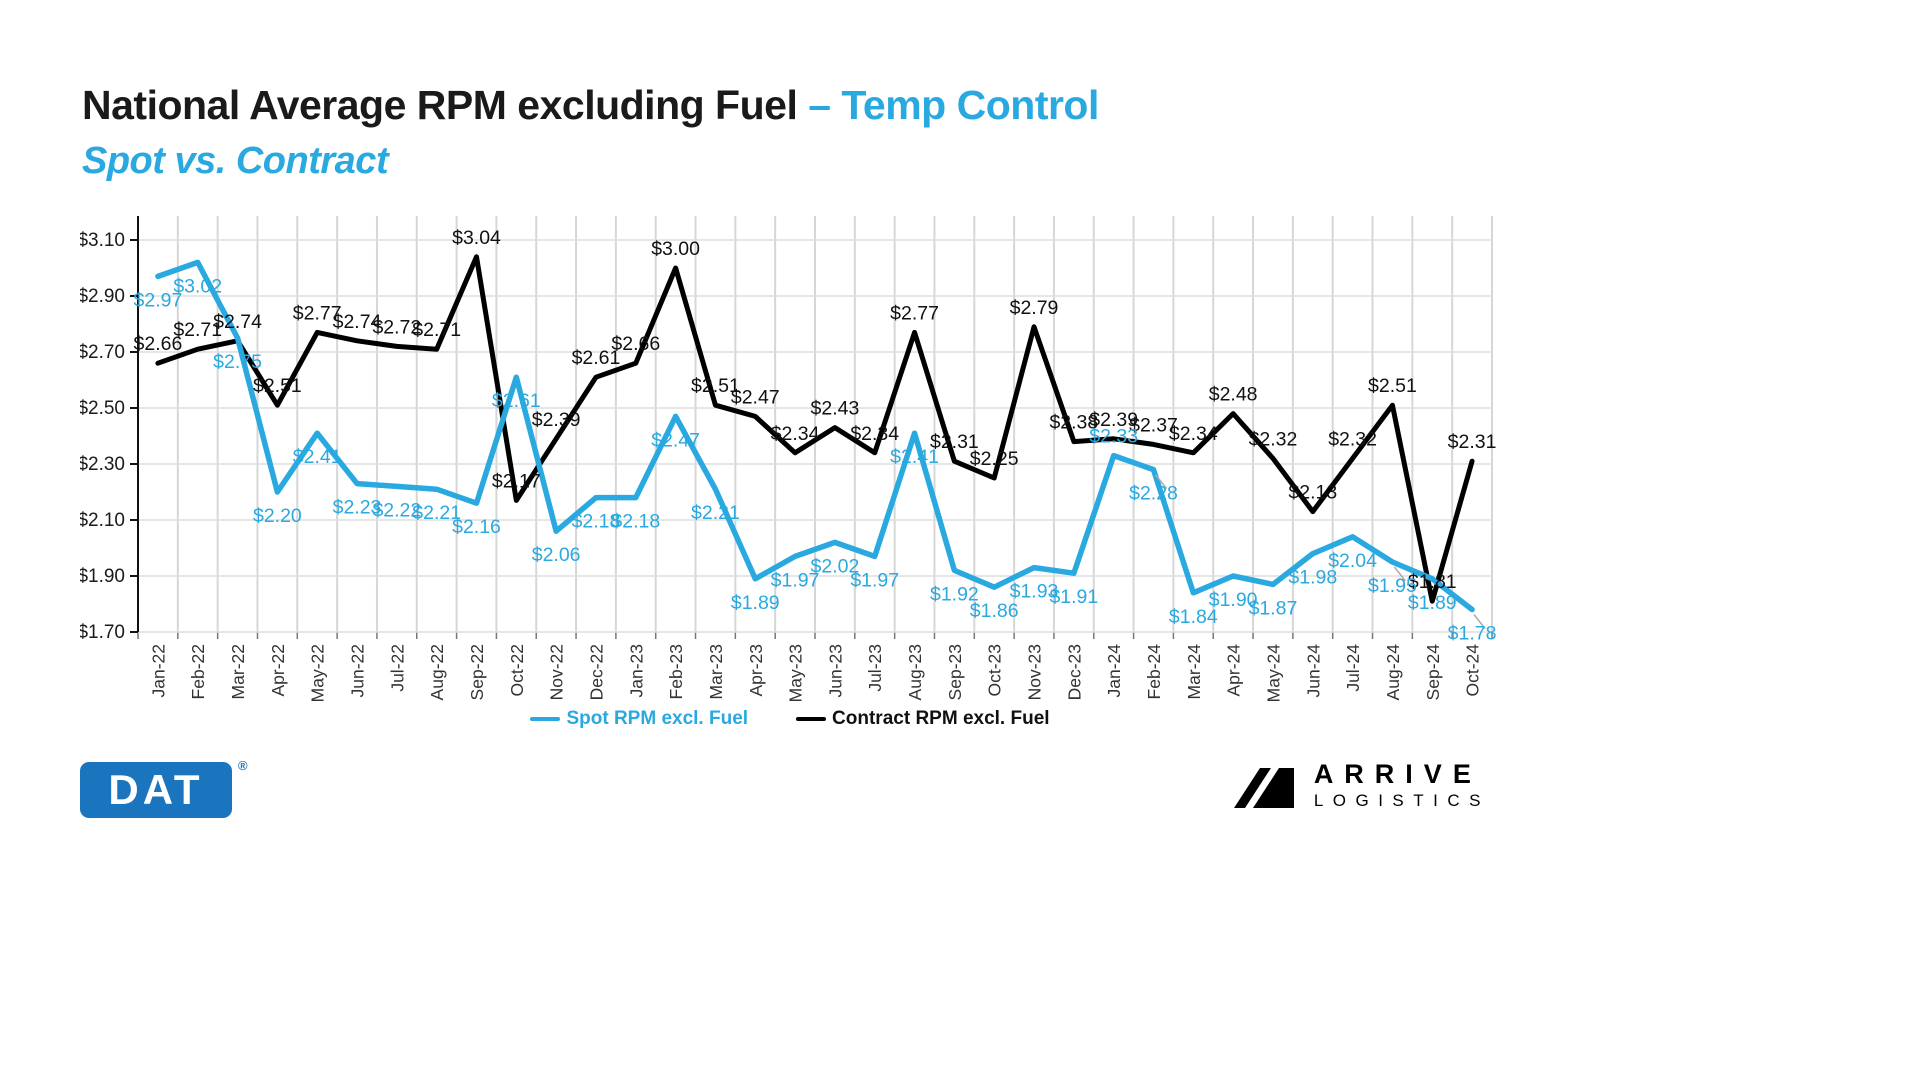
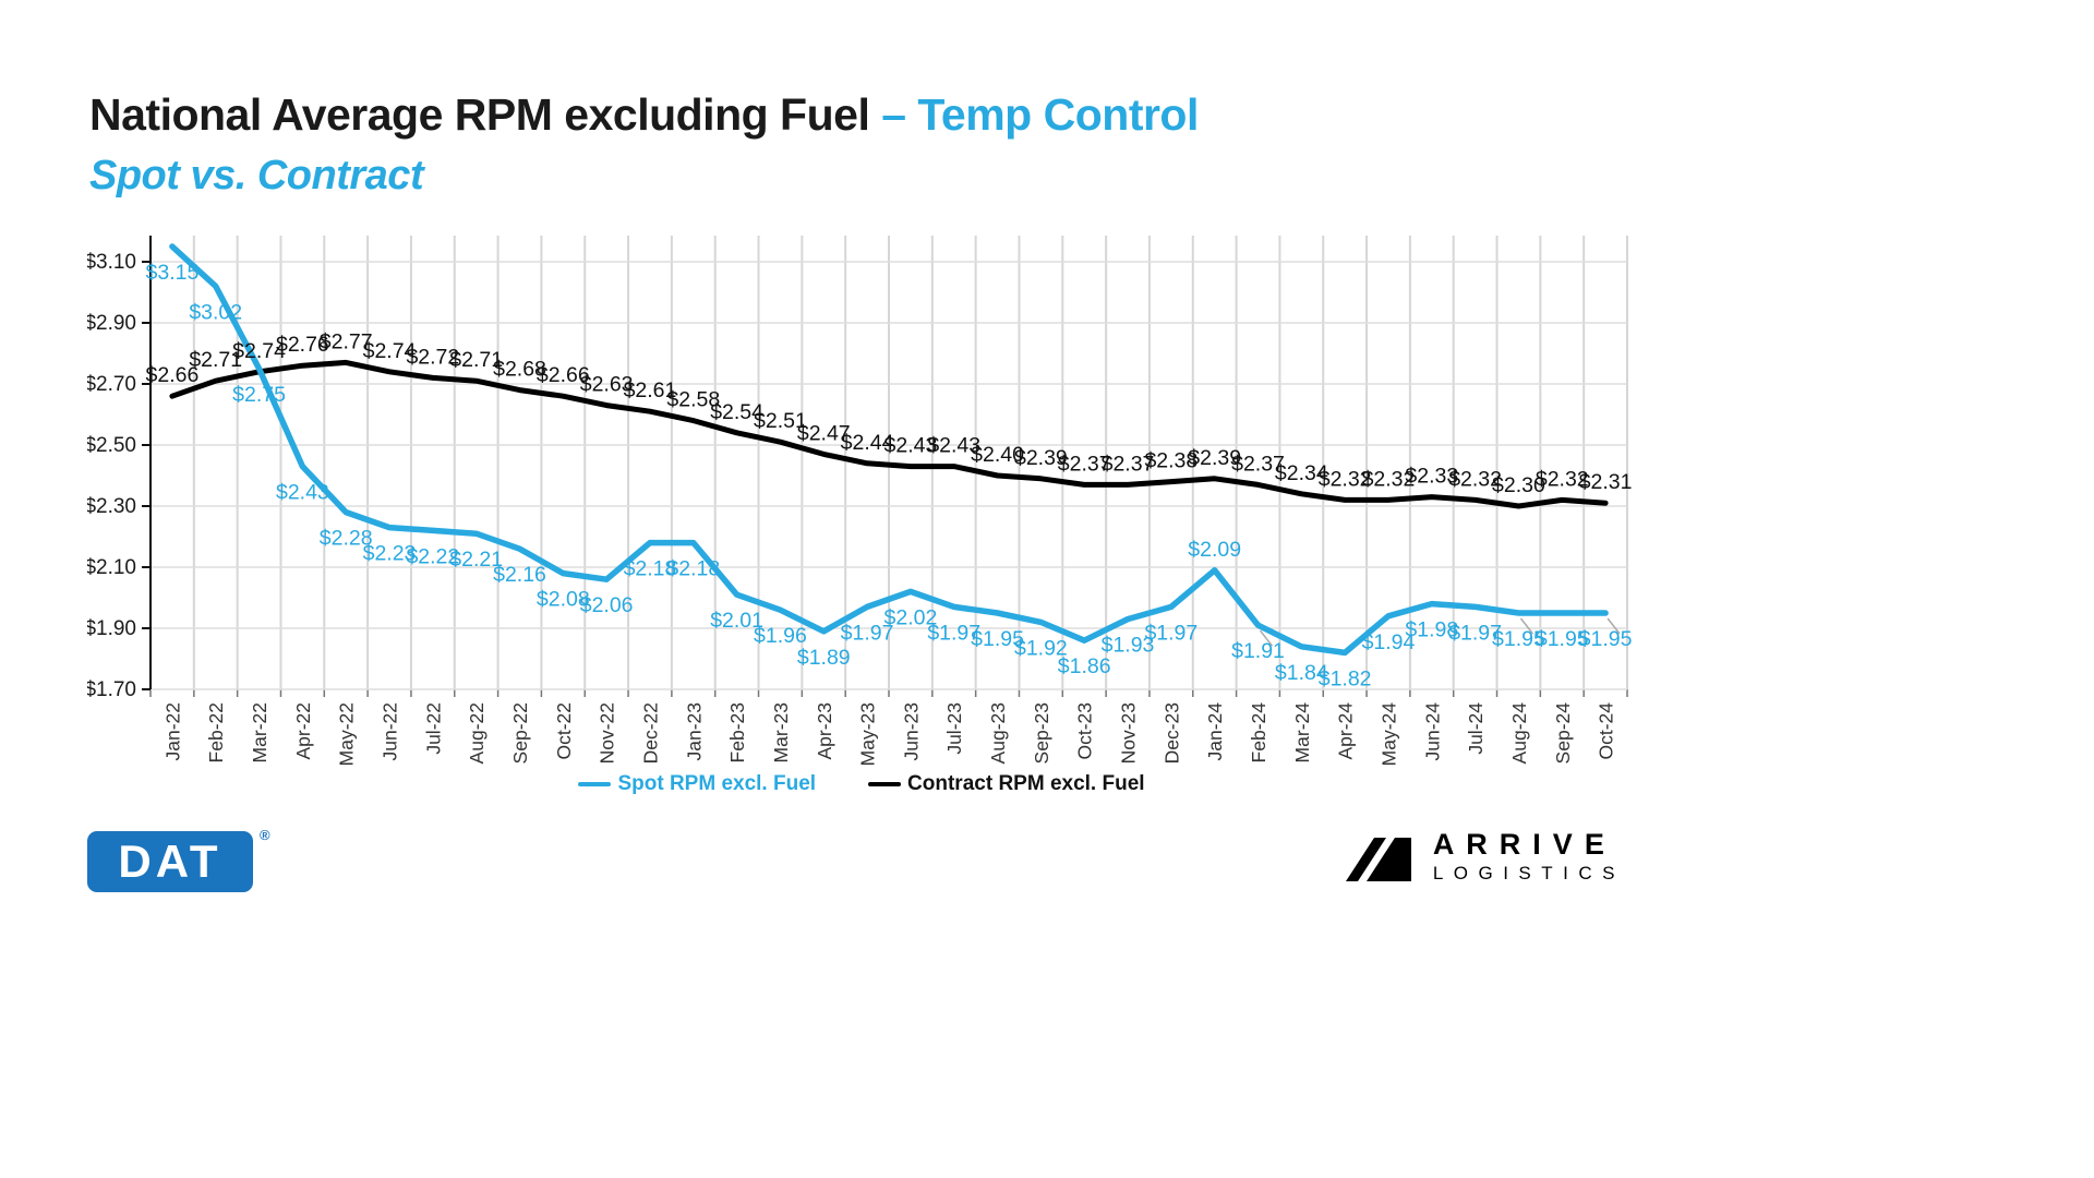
Spot RPM excl. Fuel/Jan-22: $2.97 -> $3.15
Spot RPM excl. Fuel/Apr-22: $2.20 -> $2.43
Contract RPM excl. Fuel/Apr-22: $2.51 -> $2.76
Spot RPM excl. Fuel/May-22: $2.41 -> $2.28
Contract RPM excl. Fuel/Sep-22: $3.04 -> $2.68
Spot RPM excl. Fuel/Oct-22: $2.61 -> $2.08
Contract RPM excl. Fuel/Oct-22: $2.17 -> $2.66
Contract RPM excl. Fuel/Nov-22: $2.39 -> $2.63
Contract RPM excl. Fuel/Jan-23: $2.66 -> $2.58
Spot RPM excl. Fuel/Feb-23: $2.47 -> $2.01
Contract RPM excl. Fuel/Feb-23: $3.00 -> $2.54
Spot RPM excl. Fuel/Mar-23: $2.21 -> $1.96
Contract RPM excl. Fuel/May-23: $2.34 -> $2.44
Contract RPM excl. Fuel/Jul-23: $2.34 -> $2.43
Spot RPM excl. Fuel/Aug-23: $2.41 -> $1.95
Contract RPM excl. Fuel/Aug-23: $2.77 -> $2.40
Contract RPM excl. Fuel/Sep-23: $2.31 -> $2.39
Contract RPM excl. Fuel/Oct-23: $2.25 -> $2.37
Contract RPM excl. Fuel/Nov-23: $2.79 -> $2.37
Spot RPM excl. Fuel/Dec-23: $1.91 -> $1.97
Spot RPM excl. Fuel/Jan-24: $2.33 -> $2.09
Spot RPM excl. Fuel/Feb-24: $2.28 -> $1.91
Spot RPM excl. Fuel/Apr-24: $1.90 -> $1.82
Contract RPM excl. Fuel/Apr-24: $2.48 -> $2.32
Spot RPM excl. Fuel/May-24: $1.87 -> $1.94
Contract RPM excl. Fuel/Jun-24: $2.13 -> $2.33
Spot RPM excl. Fuel/Jul-24: $2.04 -> $1.97
Contract RPM excl. Fuel/Aug-24: $2.51 -> $2.30
Spot RPM excl. Fuel/Sep-24: $1.89 -> $1.95
Contract RPM excl. Fuel/Sep-24: $1.81 -> $2.32
Spot RPM excl. Fuel/Oct-24: $1.78 -> $1.95
